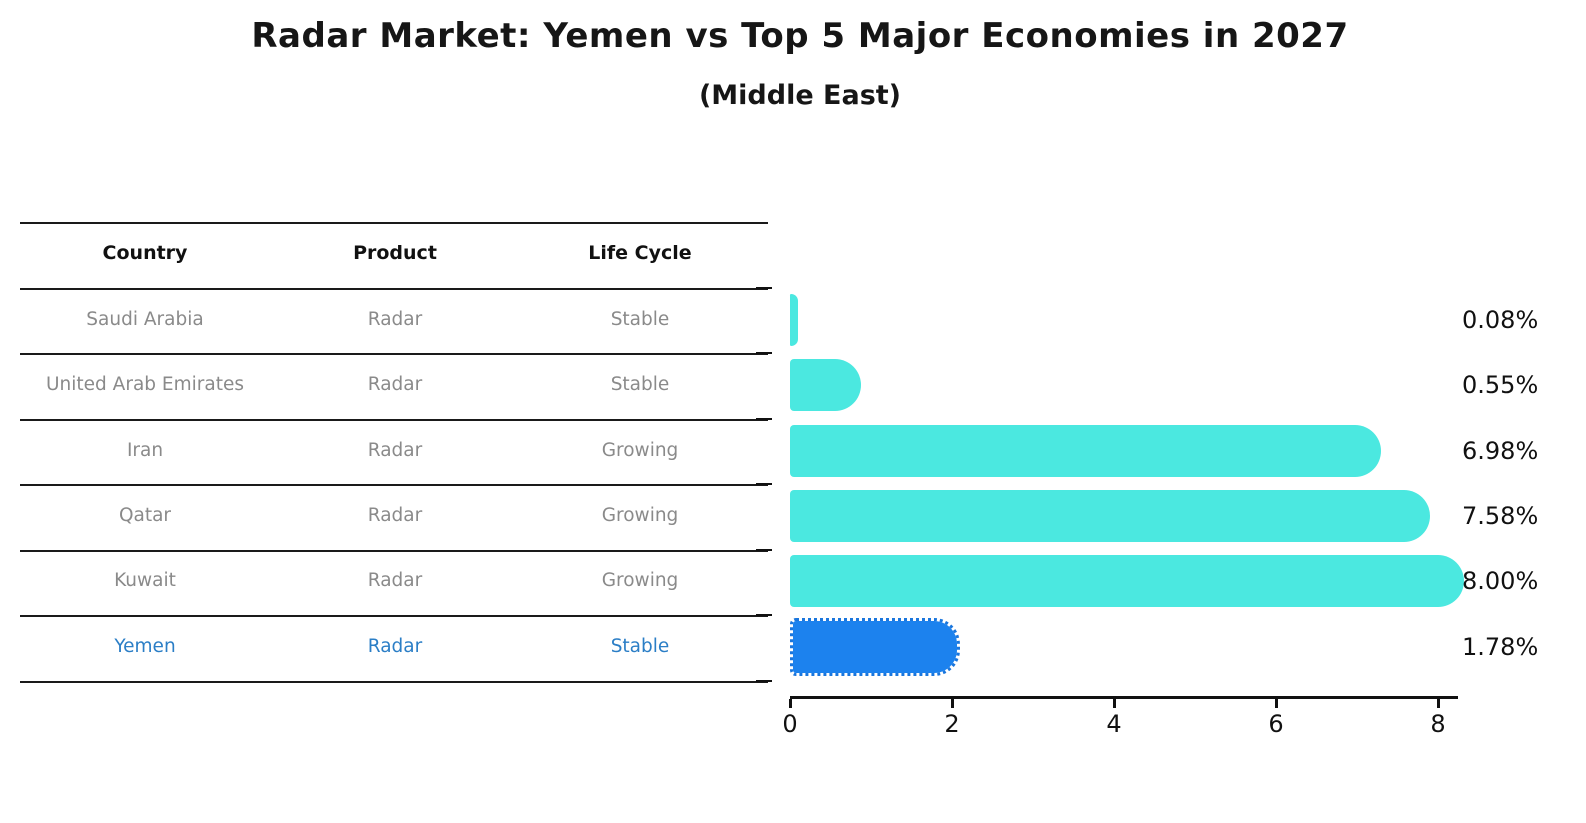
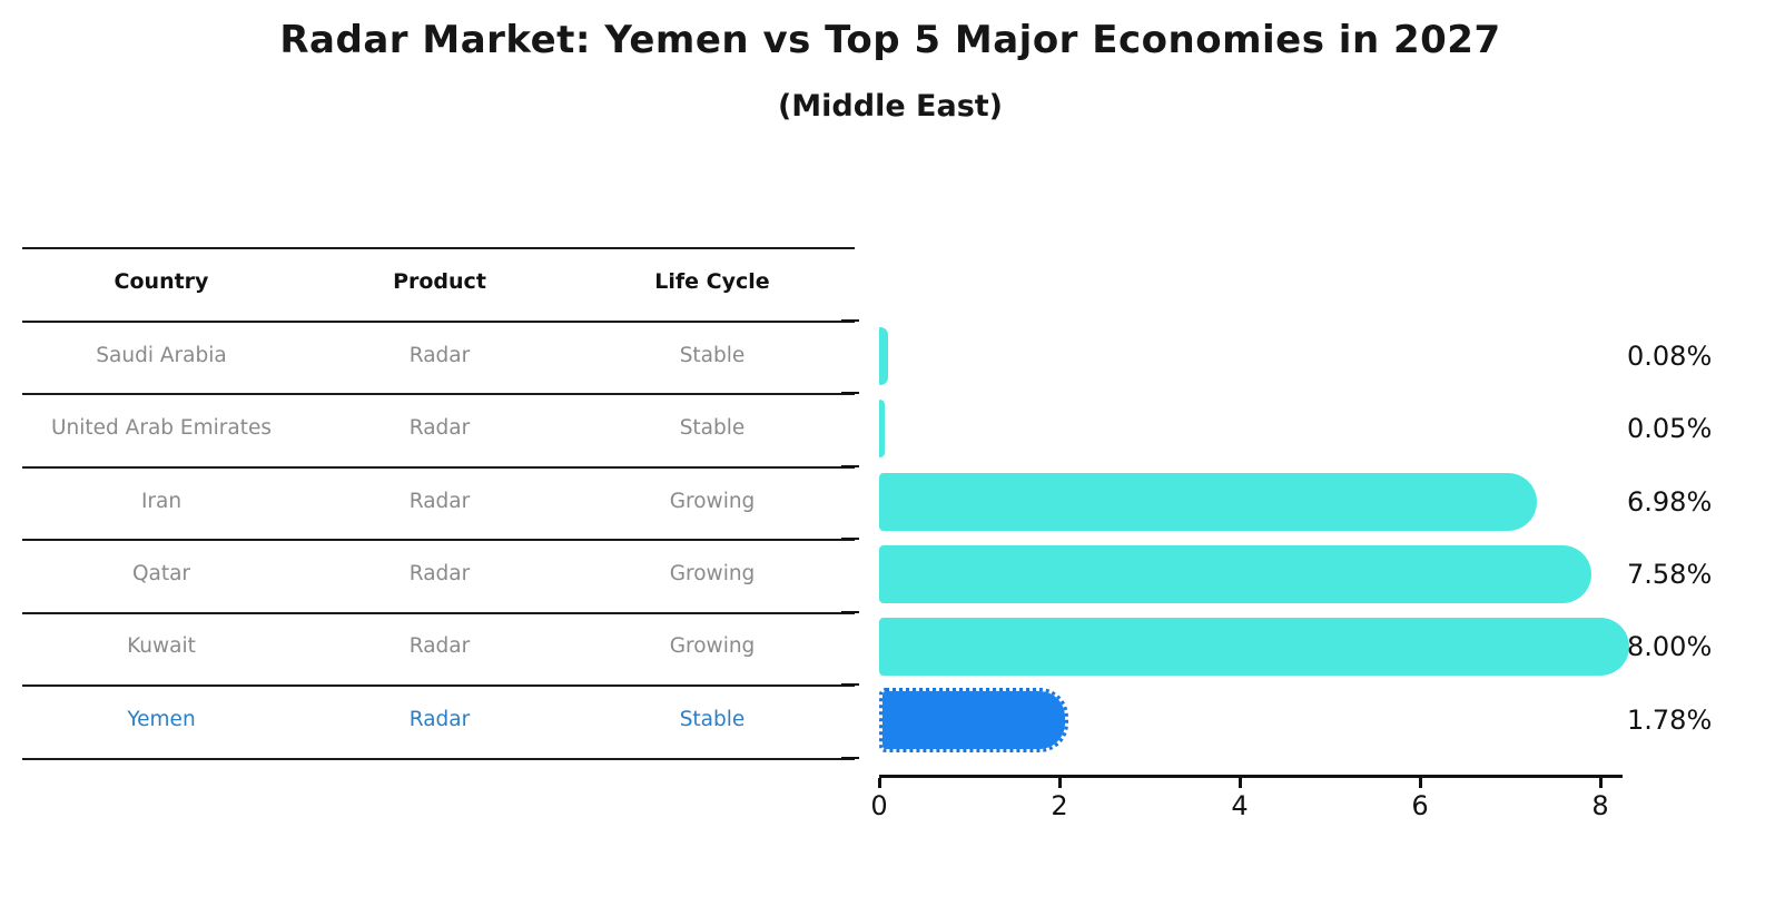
United Arab Emirates: 0.55% -> 0.05%
